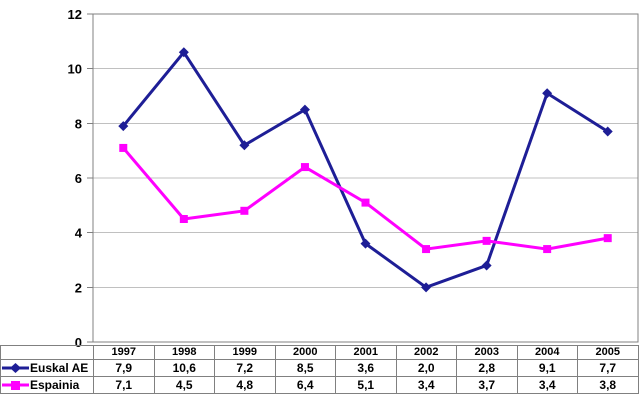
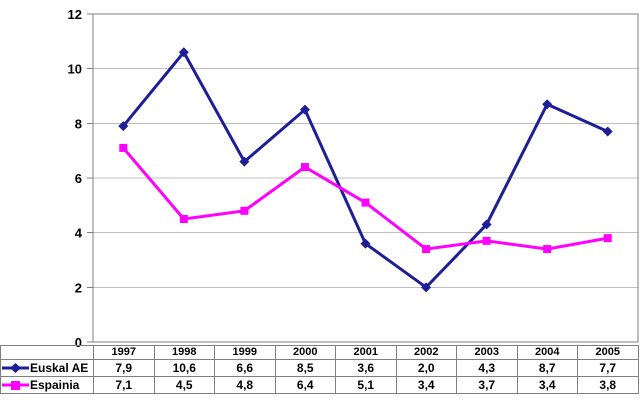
Euskal AE/1999: 7,2 -> 6,6
Euskal AE/2003: 2,8 -> 4,3
Euskal AE/2004: 9,1 -> 8,7
